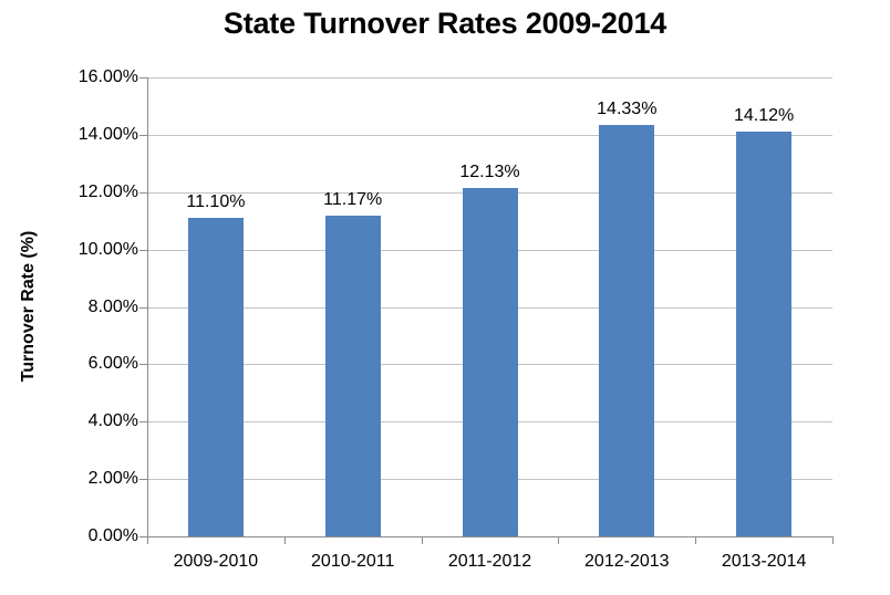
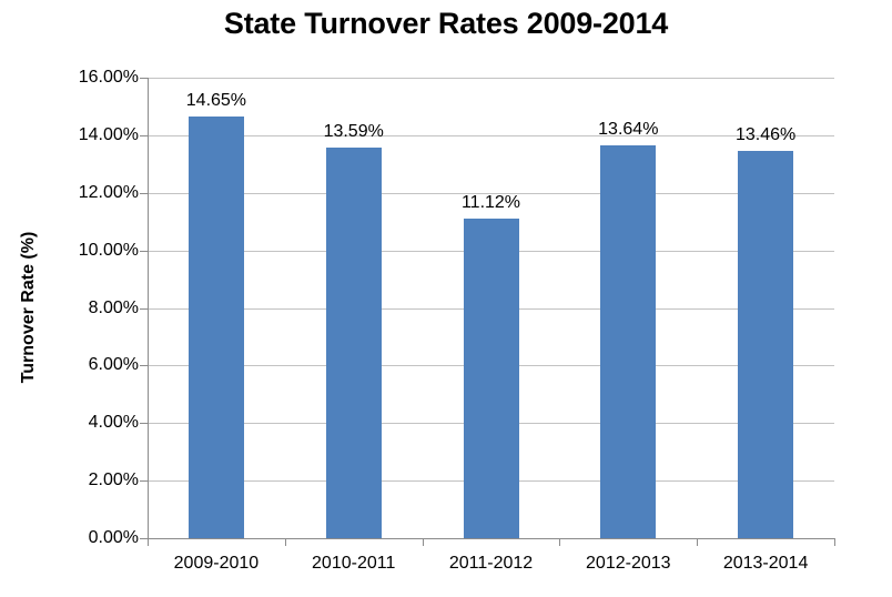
2009-2010: 11.10% -> 14.65%
2010-2011: 11.17% -> 13.59%
2011-2012: 12.13% -> 11.12%
2012-2013: 14.33% -> 13.64%
2013-2014: 14.12% -> 13.46%
